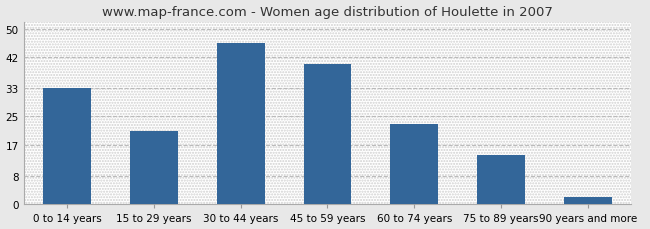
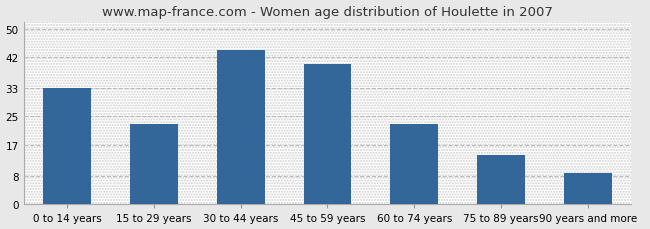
15 to 29 years: 21 -> 23
30 to 44 years: 46 -> 44
90 years and more: 2 -> 9
